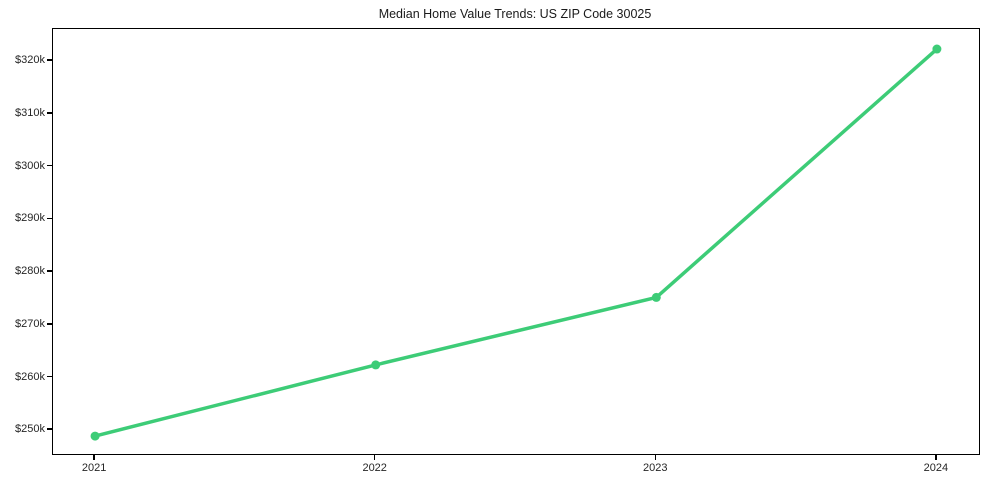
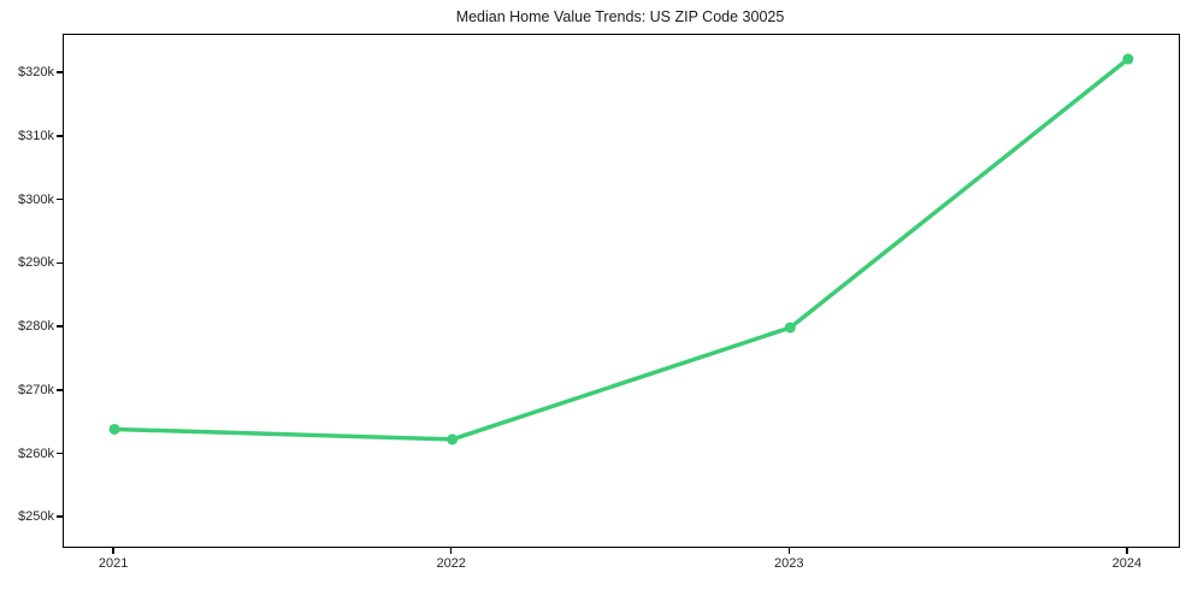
2021: $249k -> $264k
2023: $275k -> $280k
